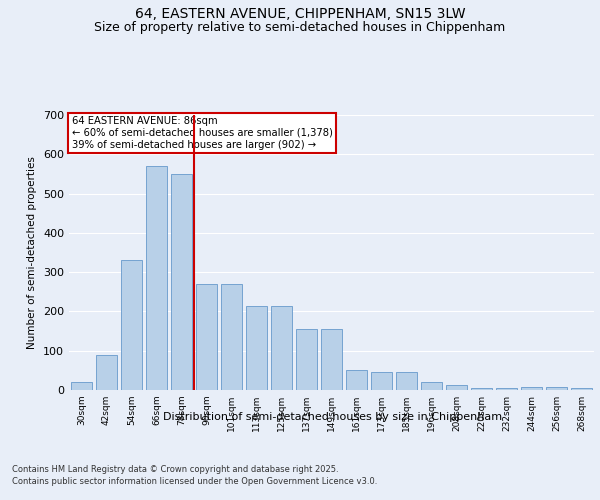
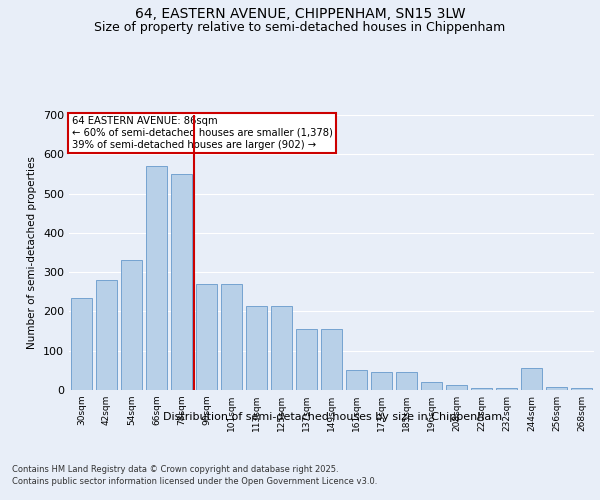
30sqm: 20 -> 235
42sqm: 90 -> 280
244sqm: 8 -> 55
